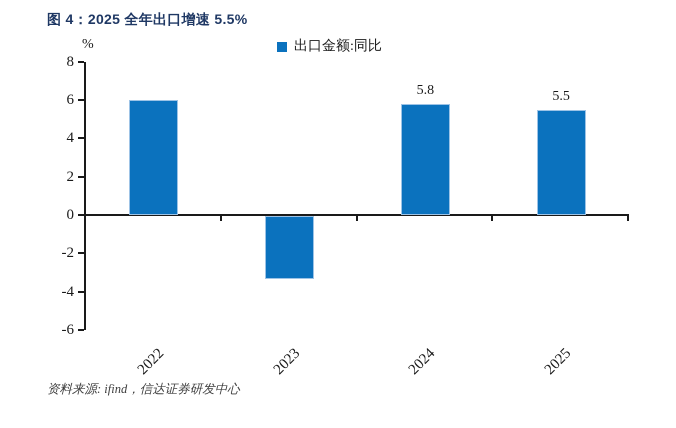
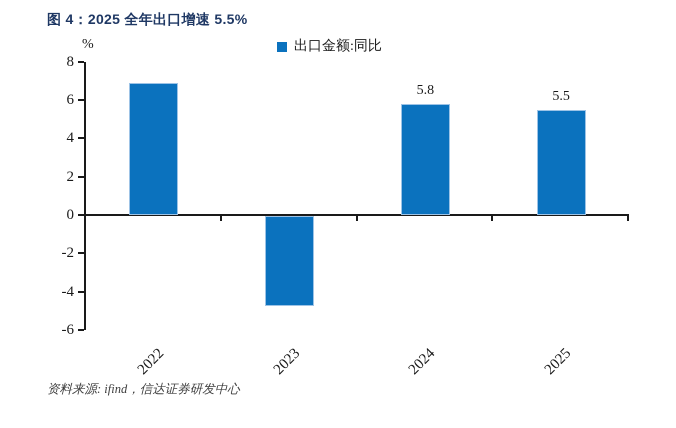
2022: 6.0 -> 6.9
2023: -3.3 -> -4.7
